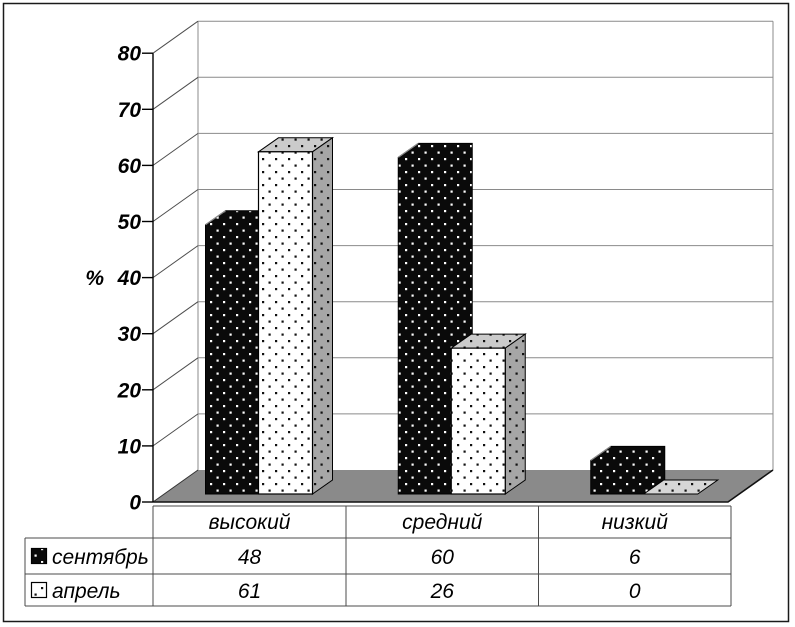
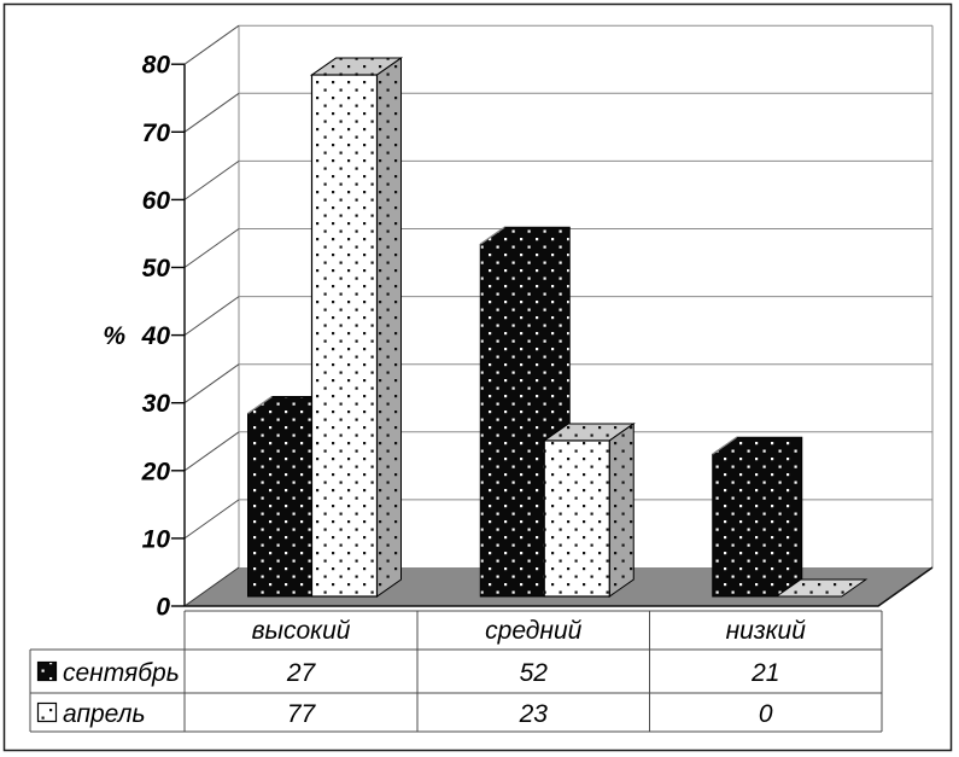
сентябрь/высокий: 48 -> 27
апрель/высокий: 61 -> 77
сентябрь/средний: 60 -> 52
апрель/средний: 26 -> 23
сентябрь/низкий: 6 -> 21
